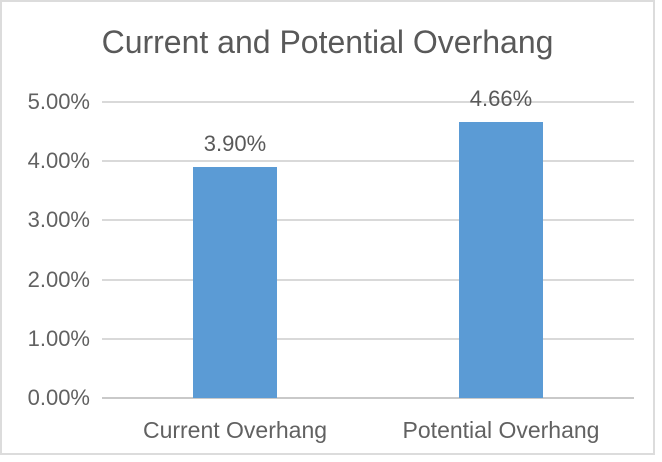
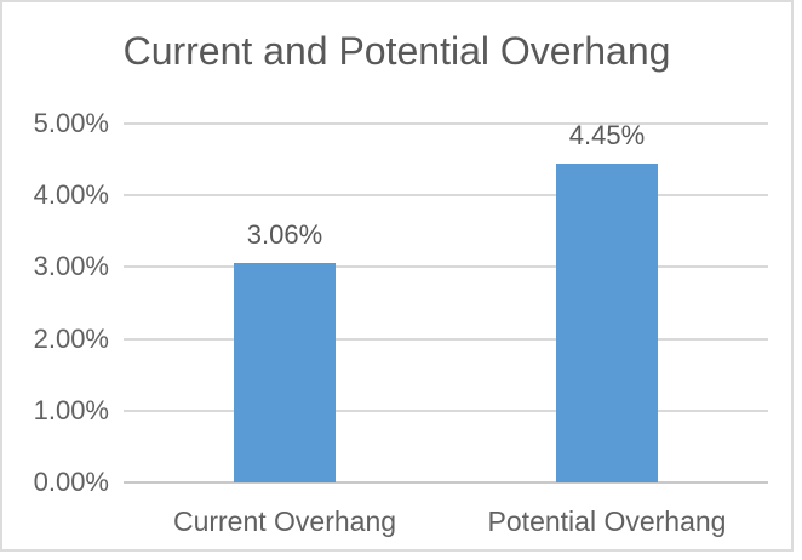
Current Overhang: 3.90% -> 3.06%
Potential Overhang: 4.66% -> 4.45%
